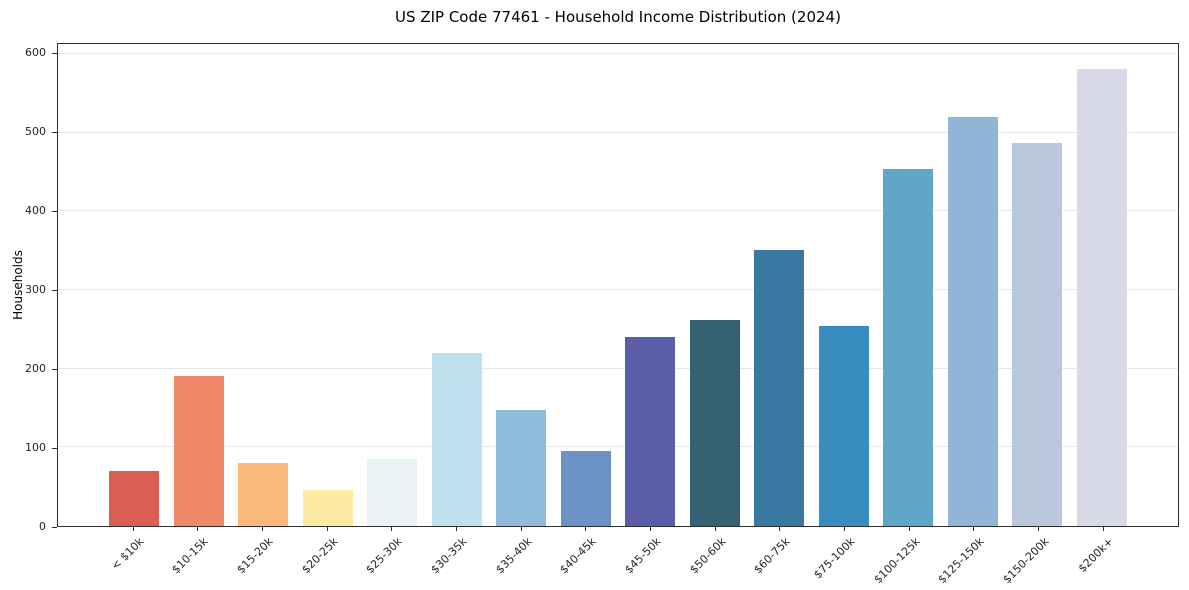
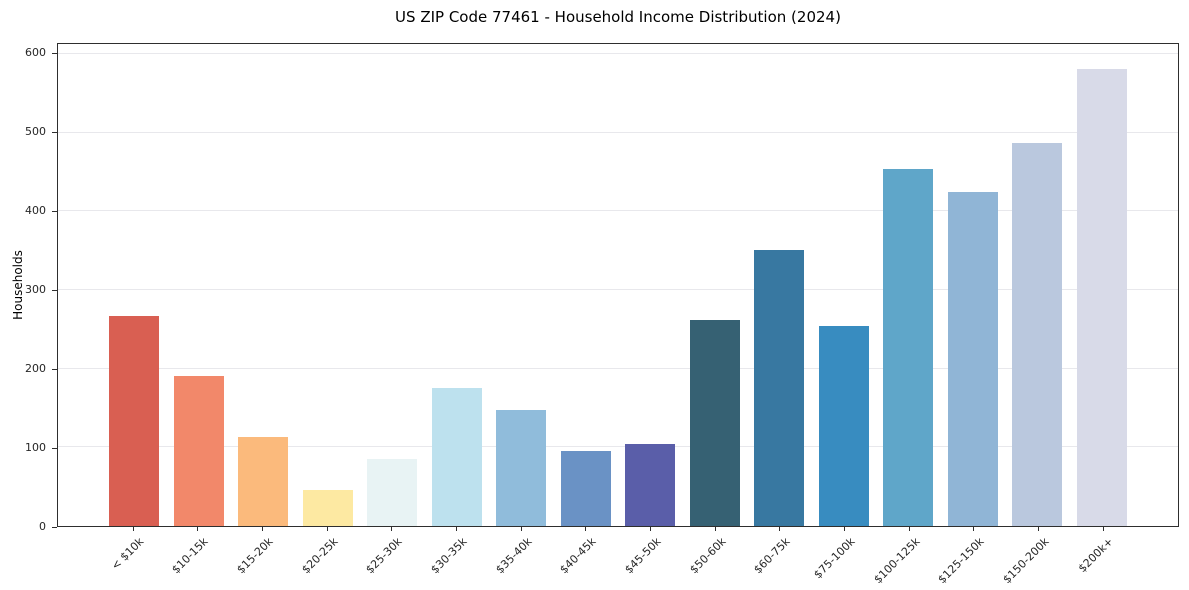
< $10k: 70 -> 270
$15-20k: 80 -> 110
$30-35k: 220 -> 180
$45-50k: 240 -> 100
$125-150k: 520 -> 420
